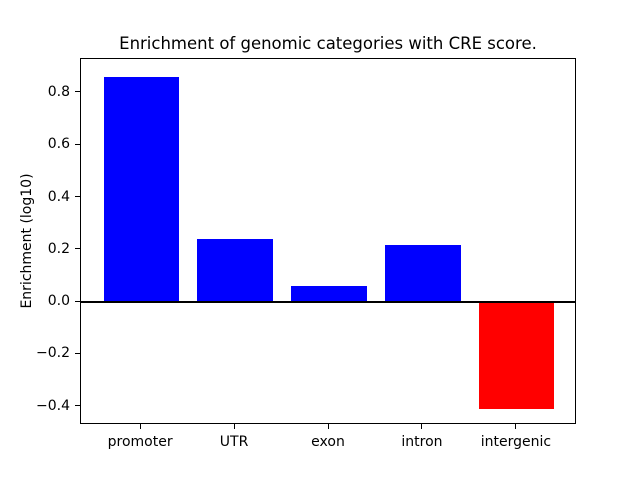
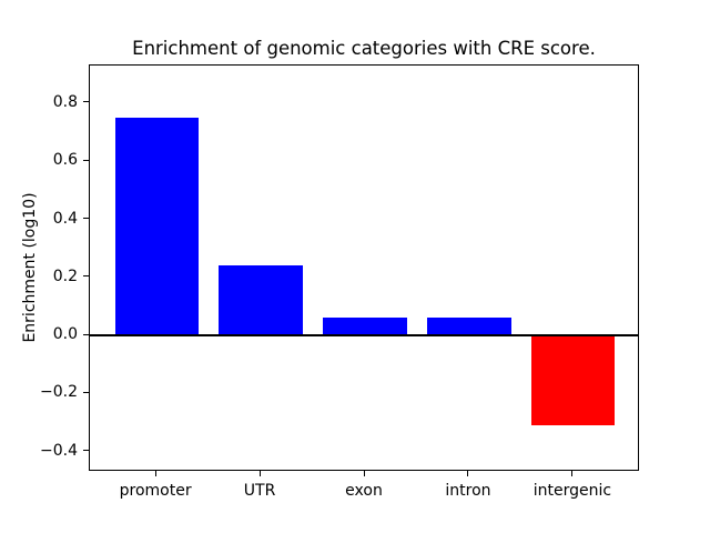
promoter: 0.86 -> 0.75
intron: 0.22 -> 0.06
intergenic: -0.41 -> -0.31
